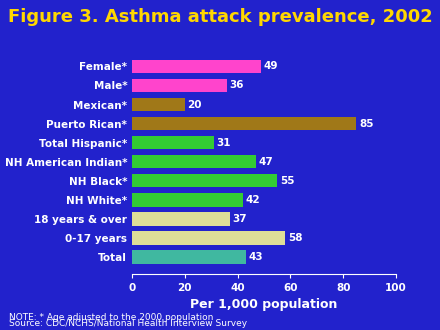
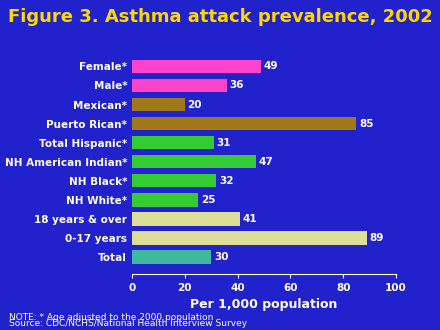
NH Black*: 55 -> 32
NH White*: 42 -> 25
18 years & over: 37 -> 41
0-17 years: 58 -> 89
Total: 43 -> 30
